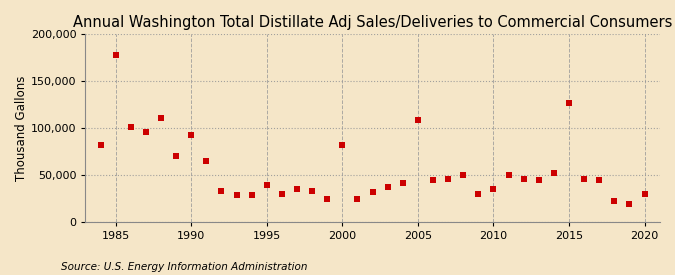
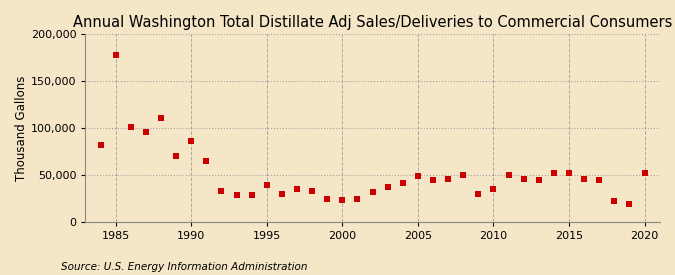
1990: 92,000 -> 86,000
2000: 82,000 -> 23,000
2005: 108,000 -> 49,000
2015: 126,000 -> 52,000
2020: 30,000 -> 52,000
